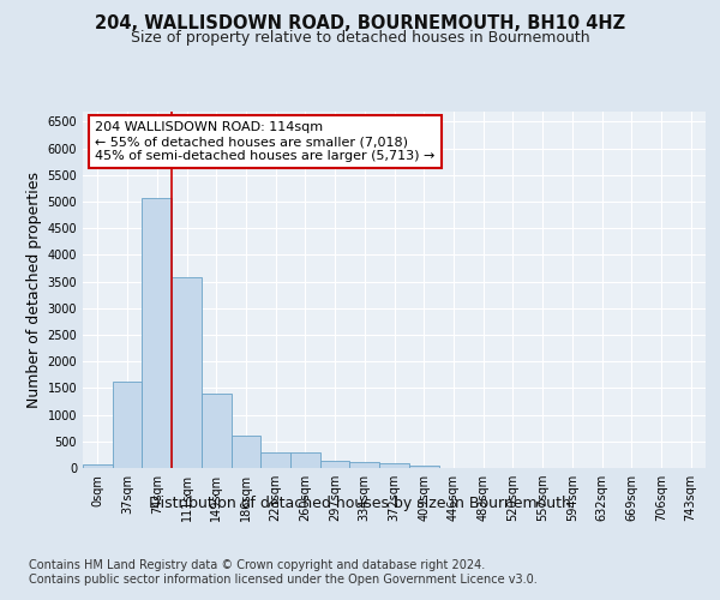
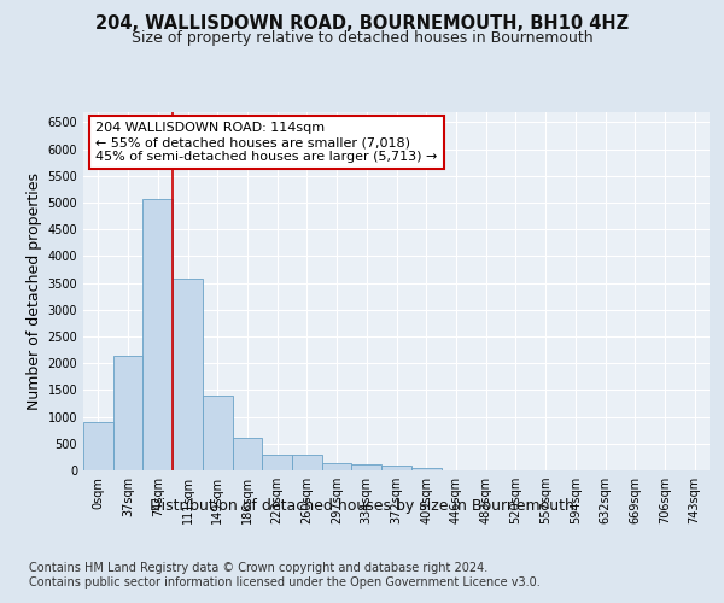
0sqm: 70 -> 900
37sqm: 1620 -> 2150
